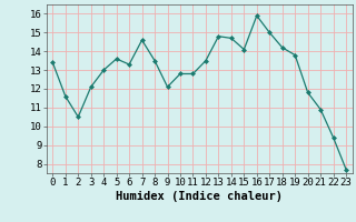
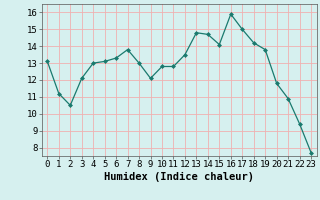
0: 13.4 -> 13.1
1: 11.6 -> 11.2
5: 13.6 -> 13.1
7: 14.6 -> 13.8
8: 13.5 -> 13.0
